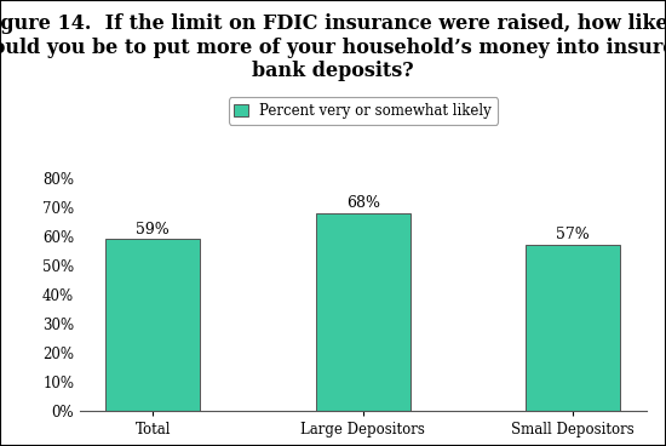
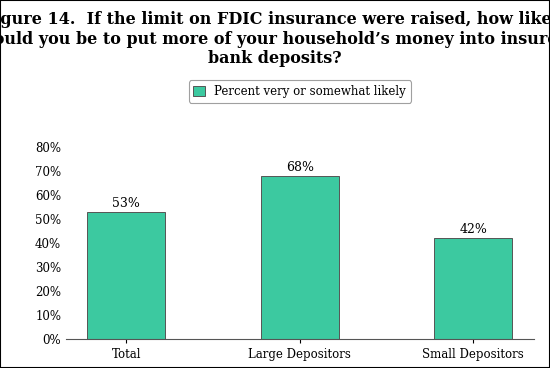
Total: 59% -> 53%
Small Depositors: 57% -> 42%
